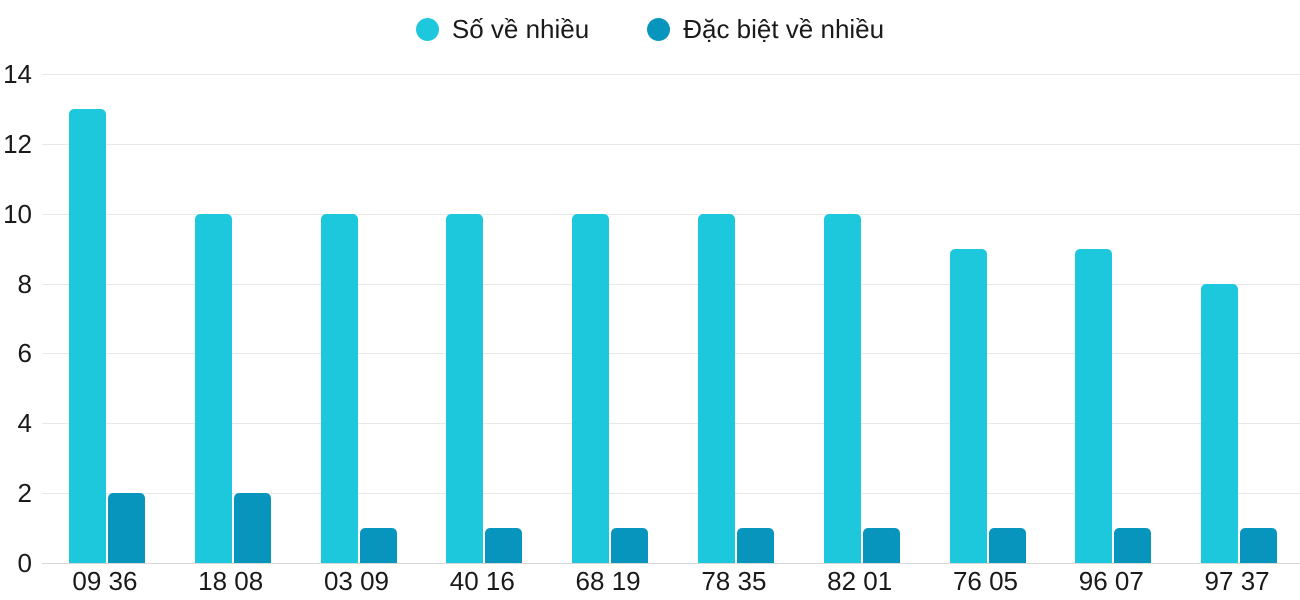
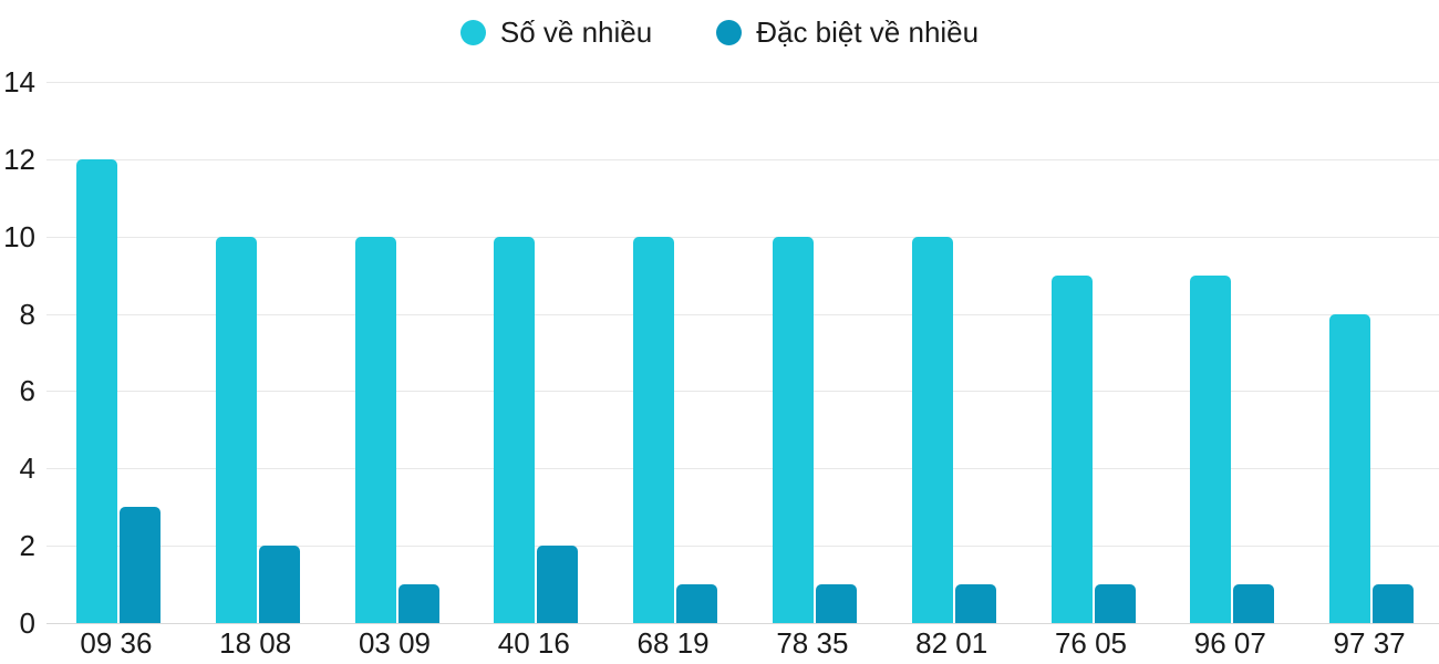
Số về nhiều/09 36: 13 -> 12
Đặc biệt về nhiều/09 36: 2 -> 3
Đặc biệt về nhiều/40 16: 1 -> 2
